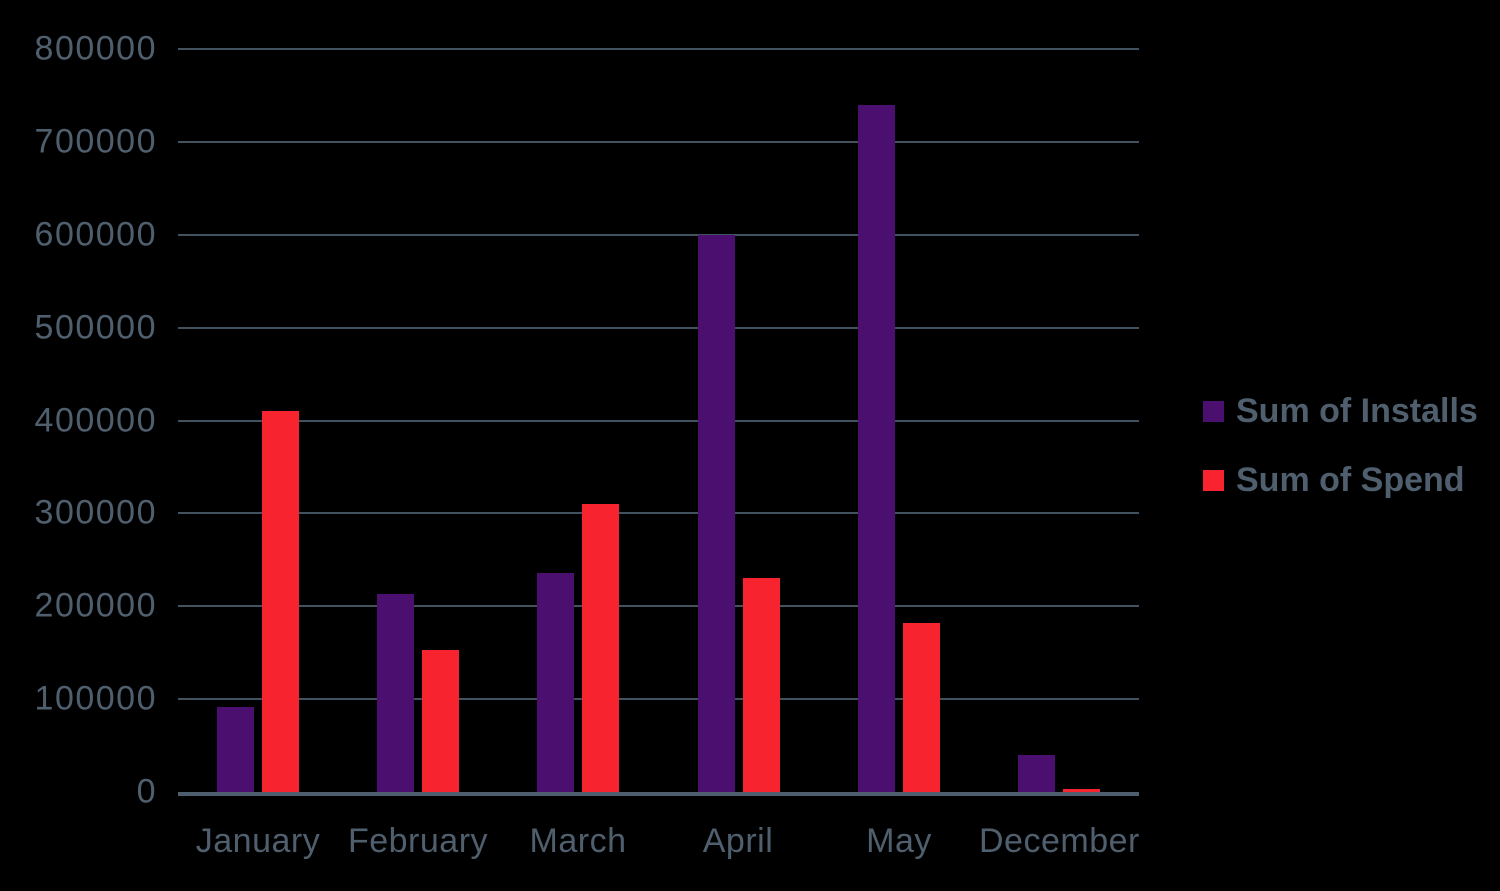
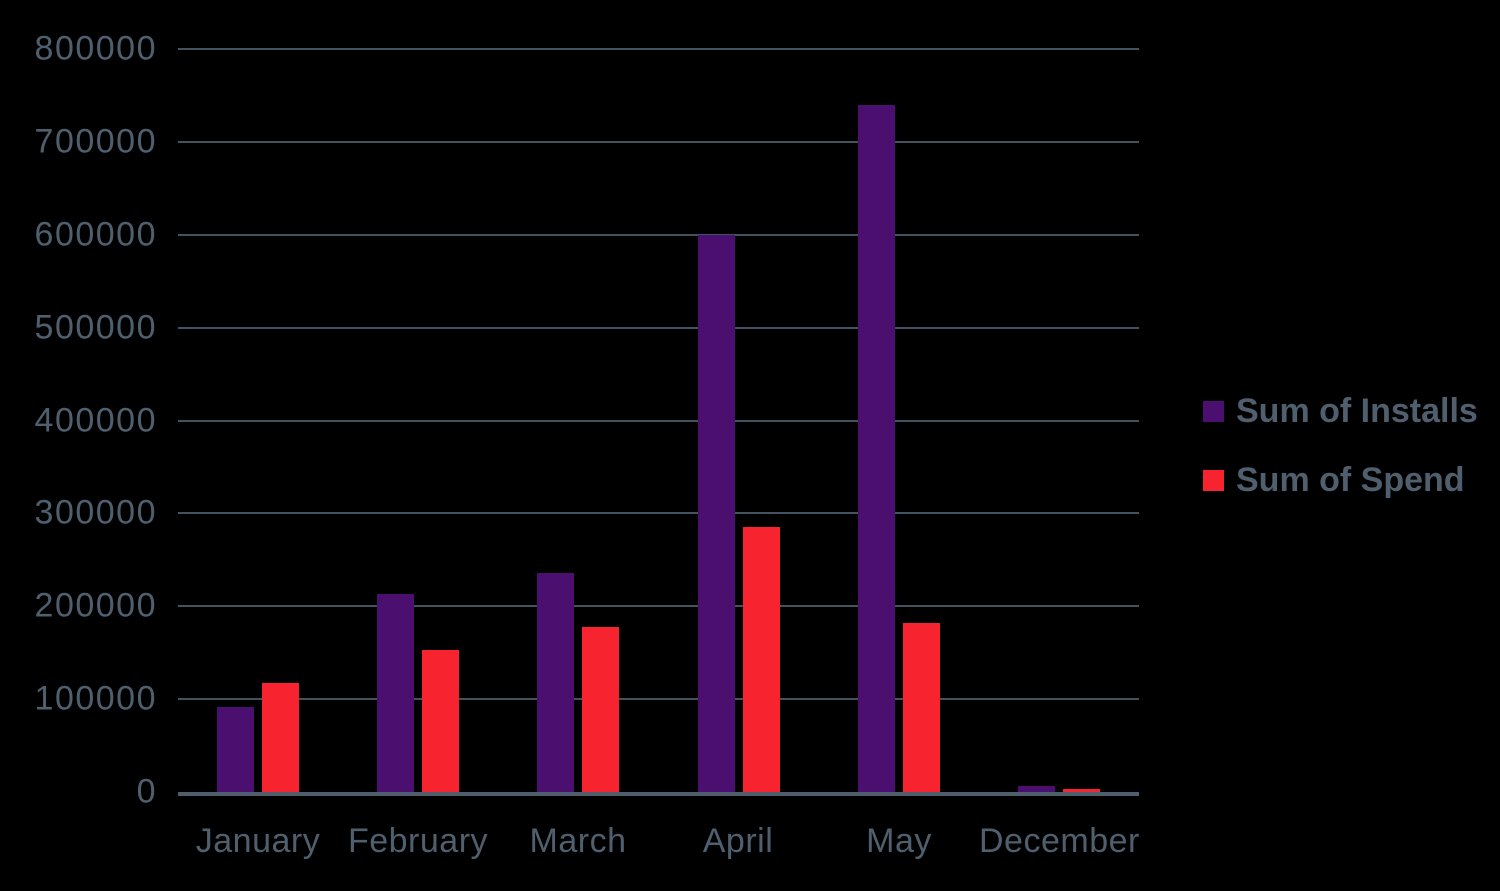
Sum of Spend/January: 410000 -> 120000
Sum of Spend/March: 310000 -> 180000
Sum of Spend/April: 230000 -> 280000
Sum of Installs/December: 40000 -> 10000
